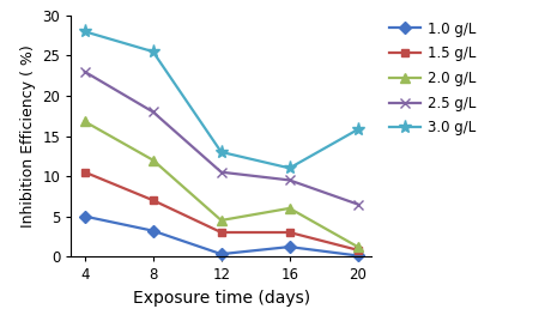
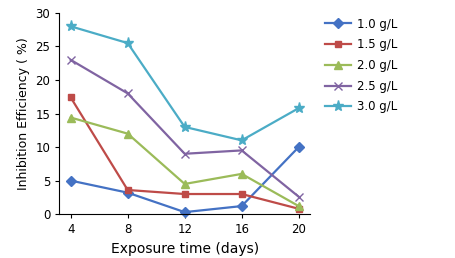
1.5 g/L/4: 10.5 -> 17.4
2.0 g/L/4: 16.8 -> 14.4
1.5 g/L/8: 7.0 -> 3.6
2.5 g/L/12: 10.5 -> 9.0
1.0 g/L/20: 0.1 -> 10.0
2.5 g/L/20: 6.5 -> 2.6
